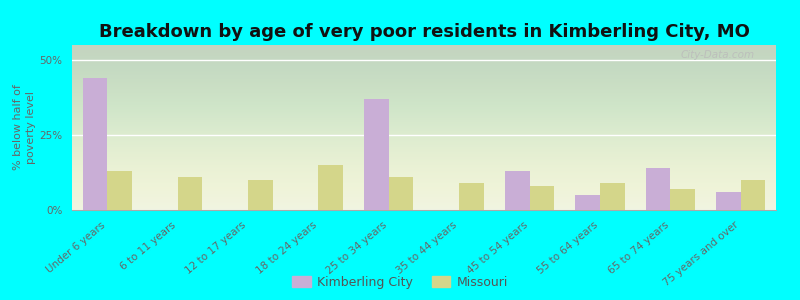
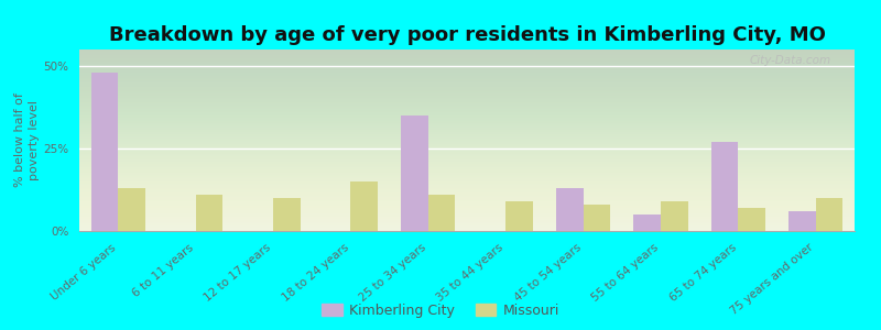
Kimberling City/Under 6 years: 44% -> 48%
Kimberling City/25 to 34 years: 37% -> 35%
Kimberling City/65 to 74 years: 14% -> 27%
